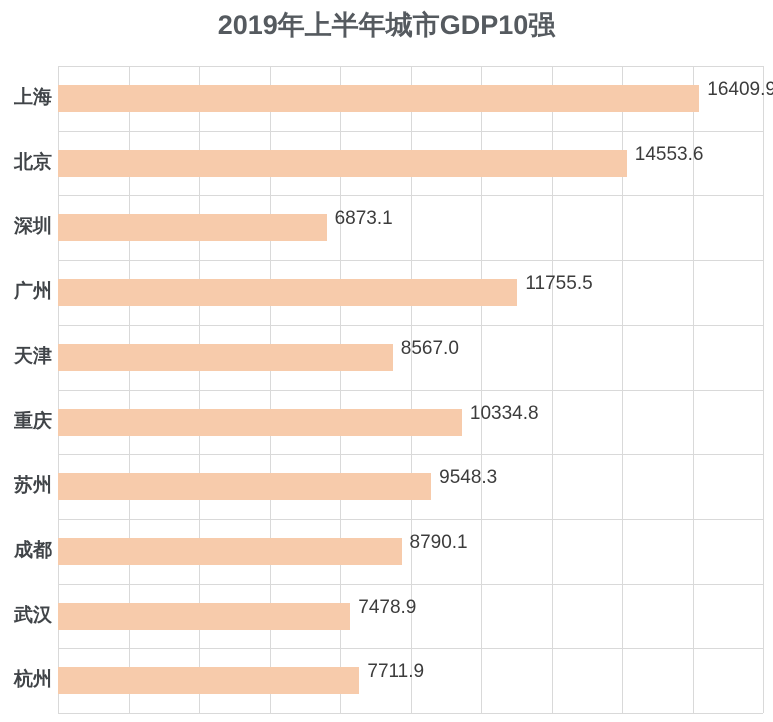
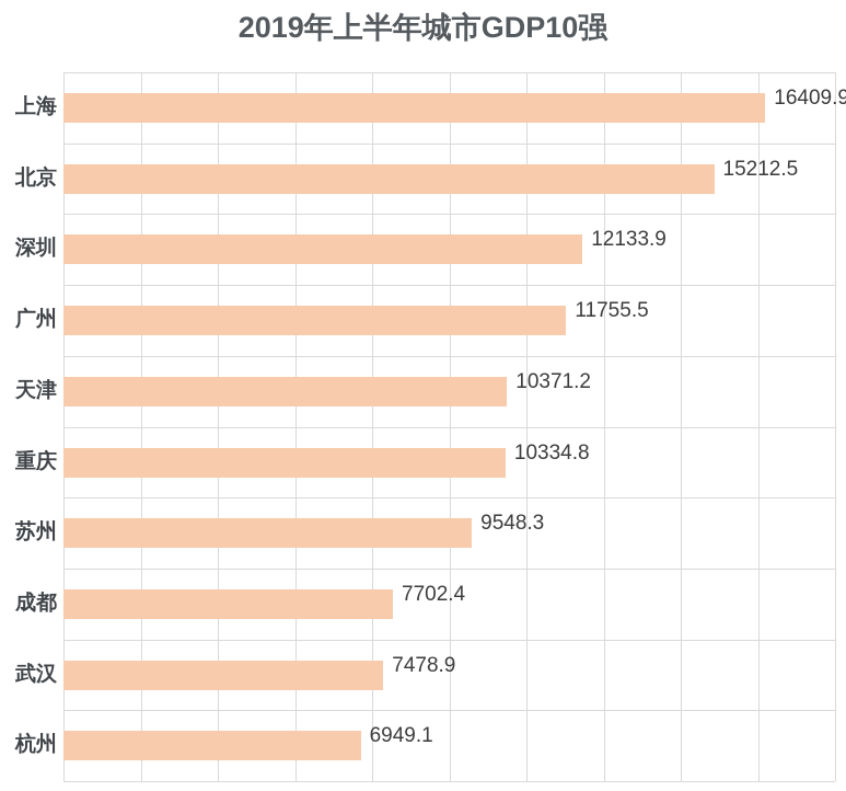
北京: 14553.6 -> 15212.5
深圳: 6873.1 -> 12133.9
天津: 8567.0 -> 10371.2
成都: 8790.1 -> 7702.4
杭州: 7711.9 -> 6949.1
